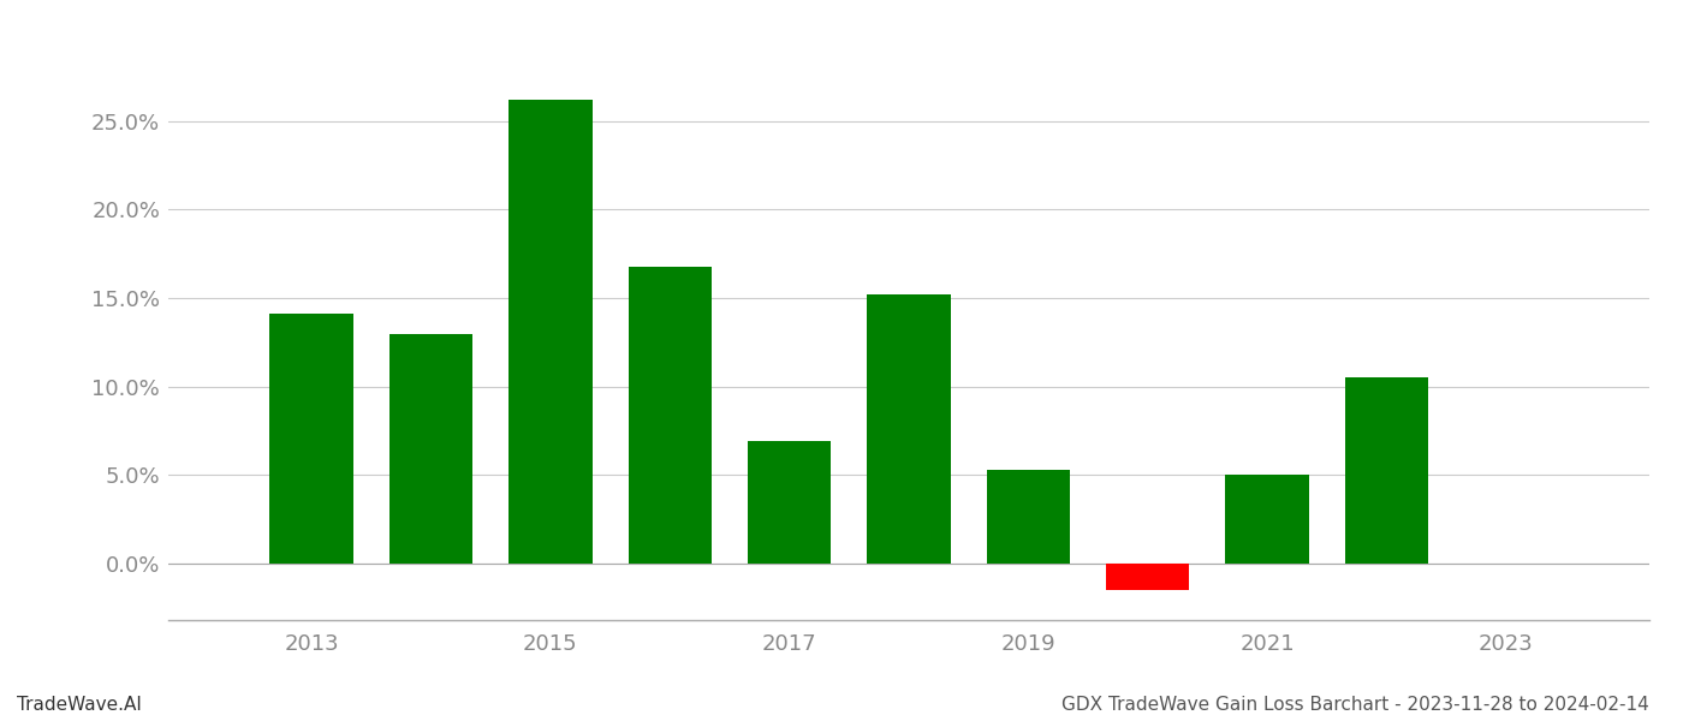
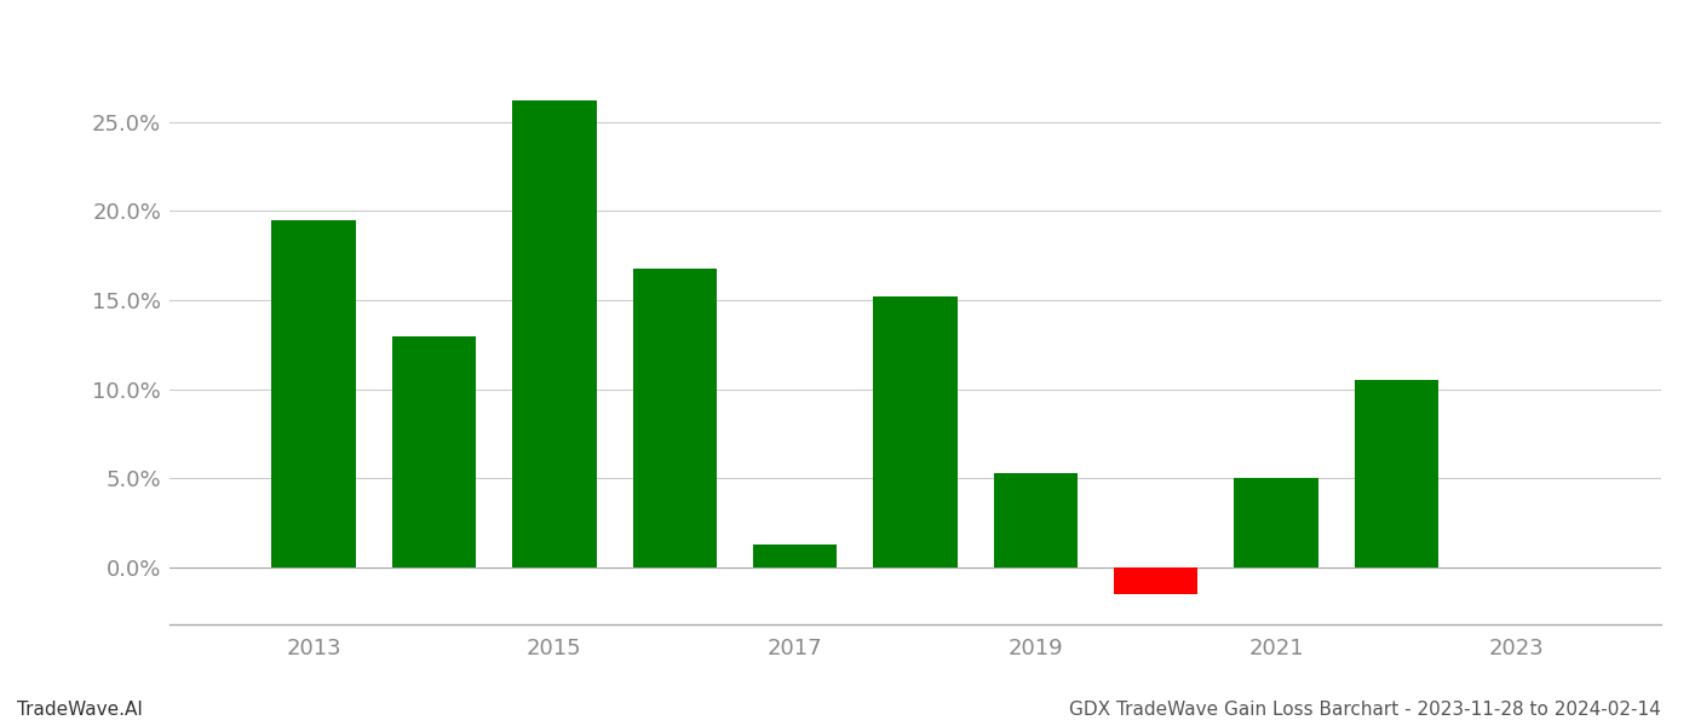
2013: 14.1% -> 19.5%
2017: 6.9% -> 1.3%
